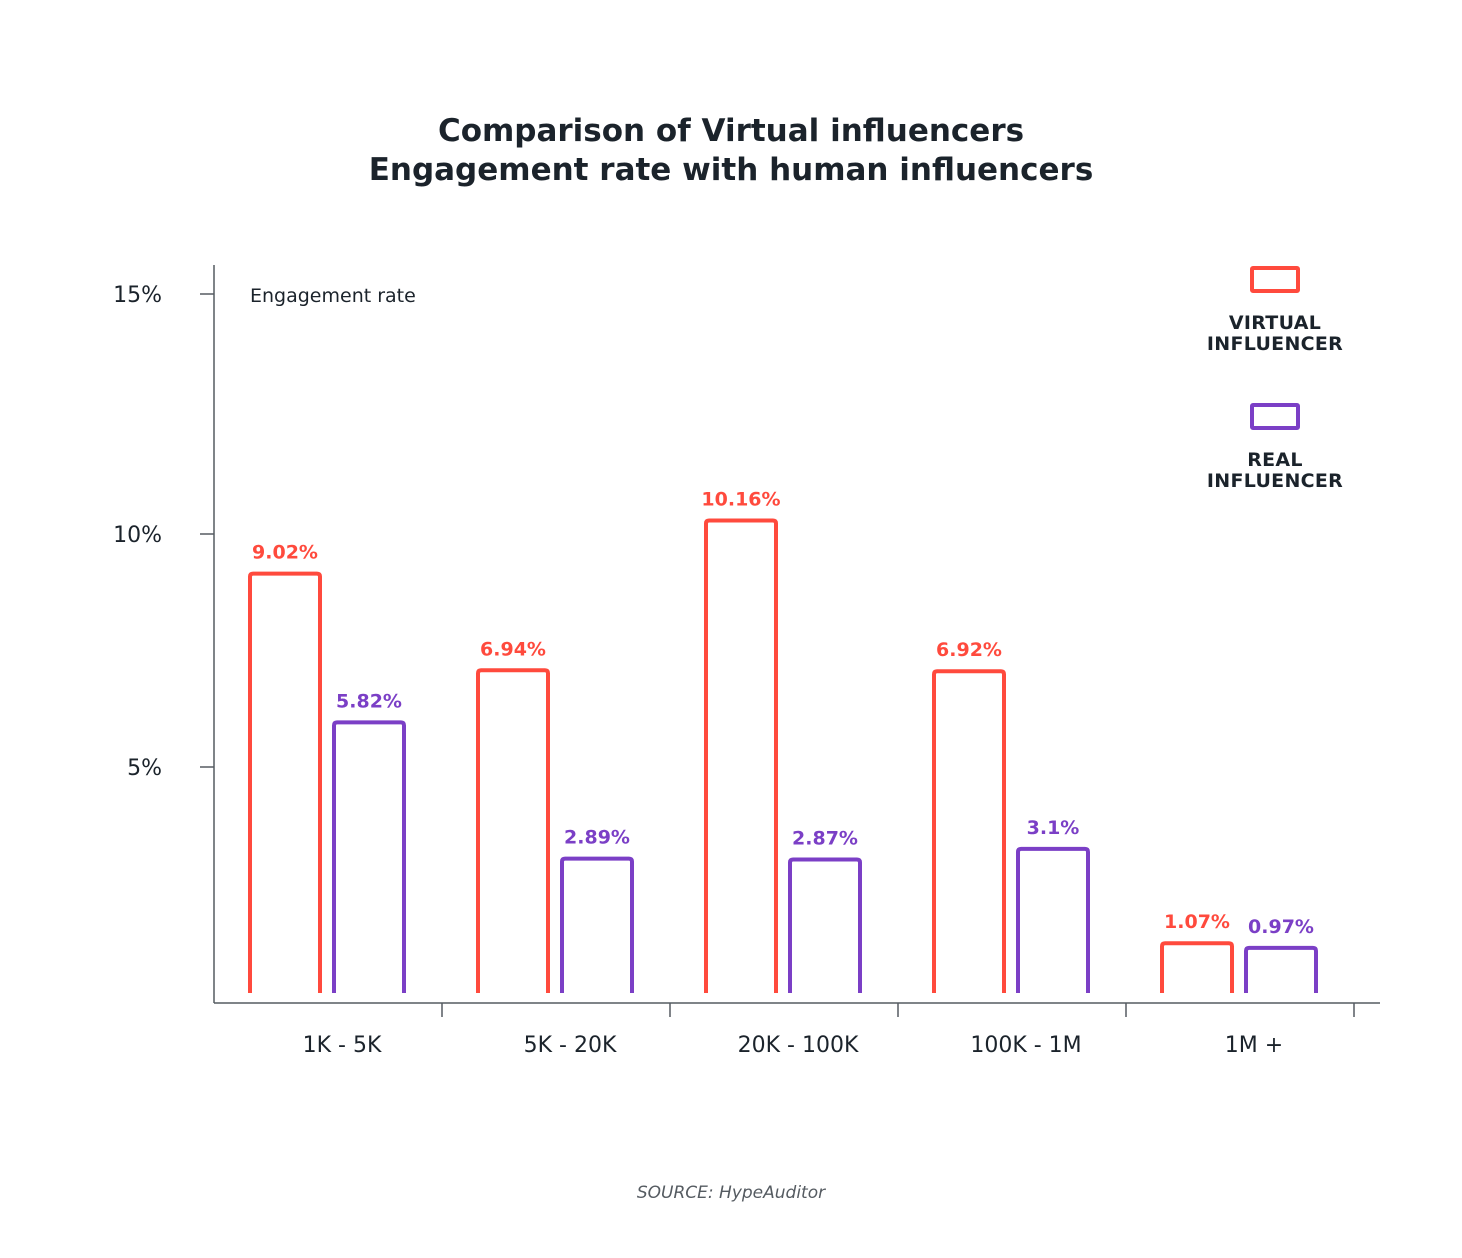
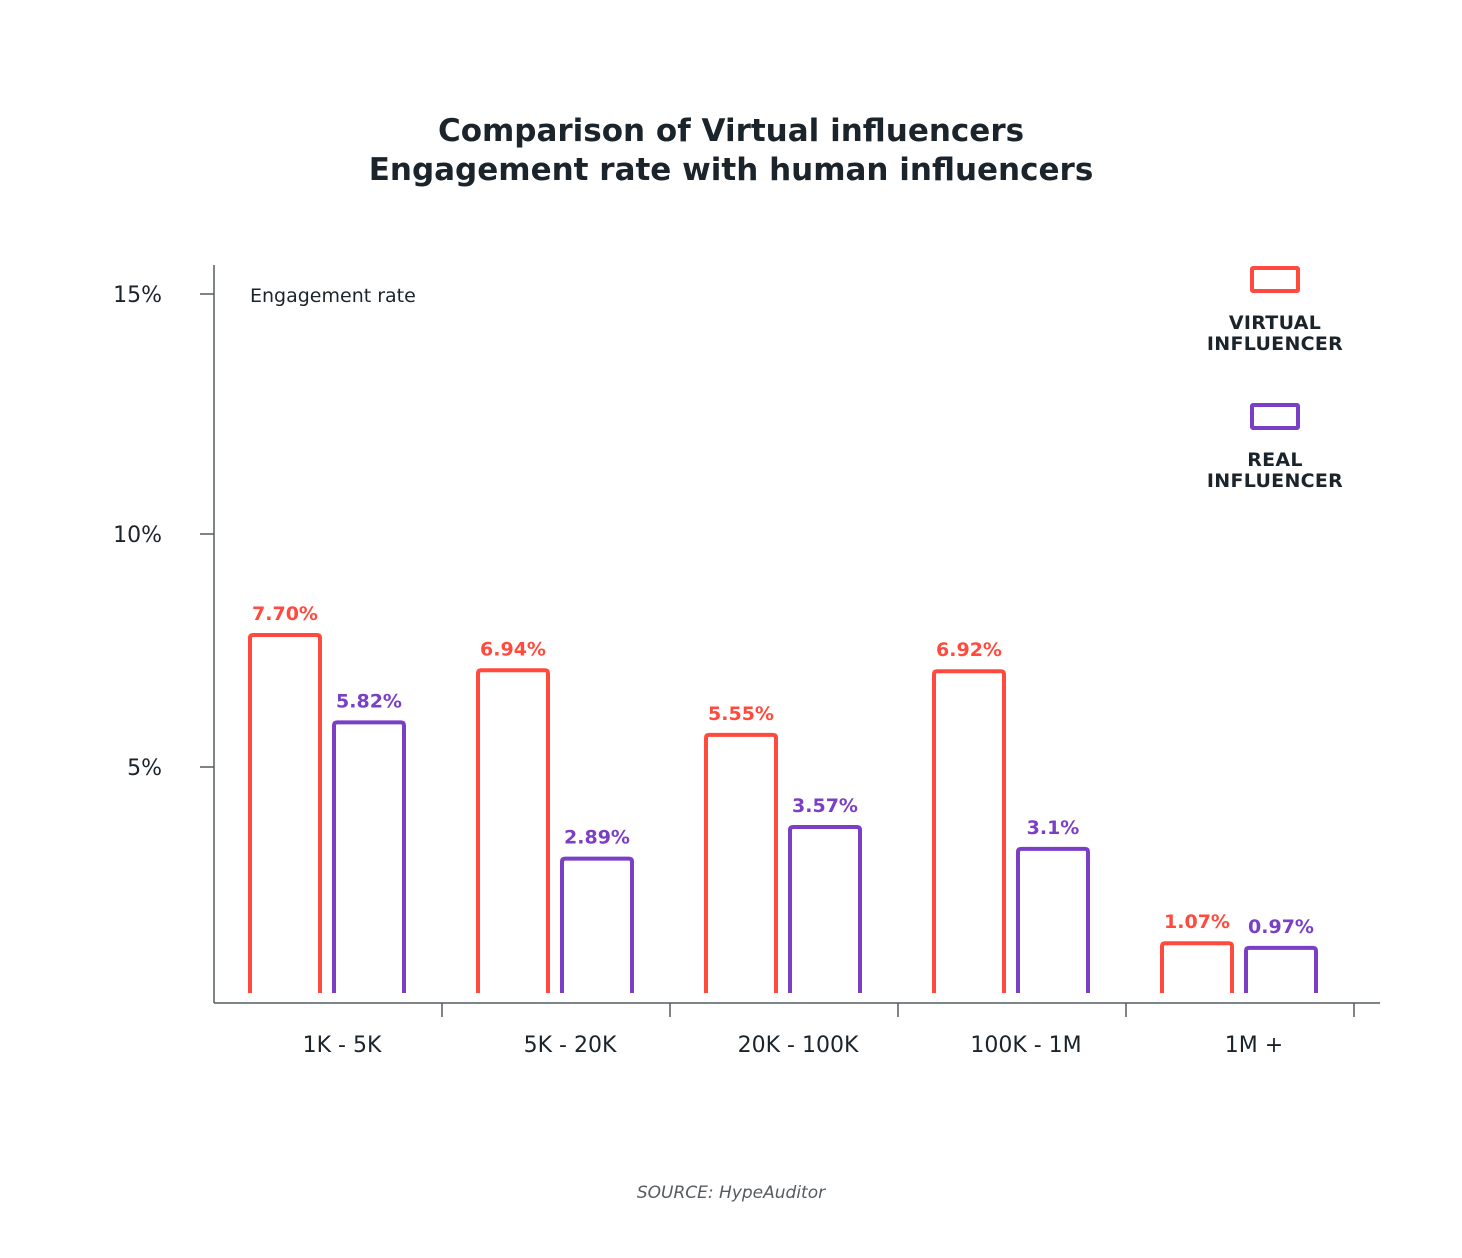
VIRTUAL INFLUENCER/1K - 5K: 9.02% -> 7.70%
VIRTUAL INFLUENCER/20K - 100K: 10.16% -> 5.55%
REAL INFLUENCER/20K - 100K: 2.87% -> 3.57%
